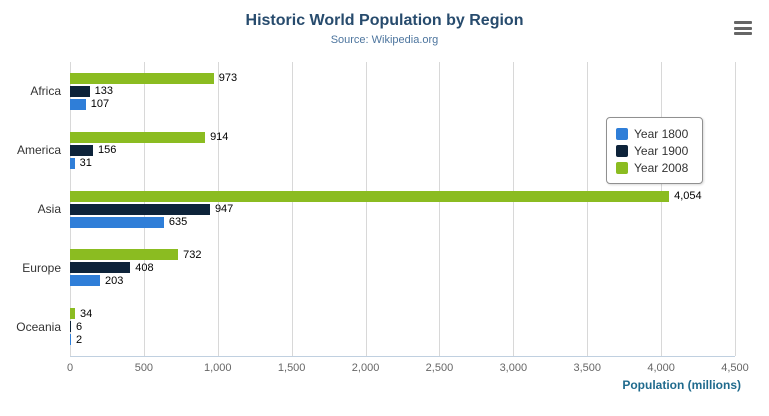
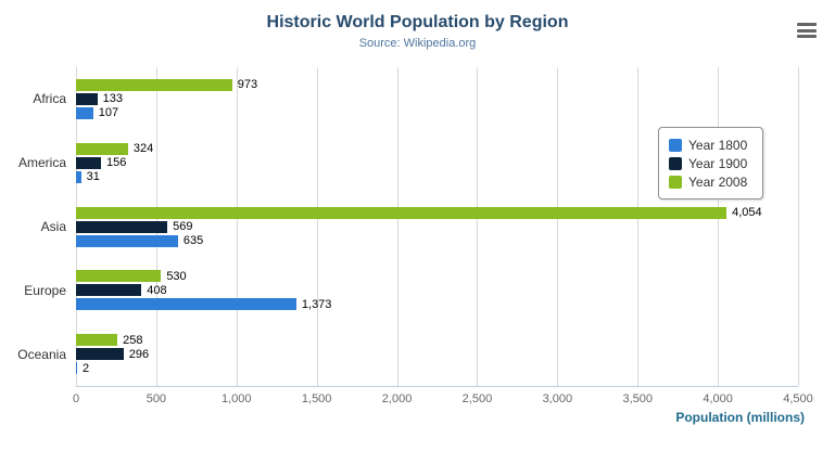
Year 2008/America: 914 -> 324
Year 1900/Asia: 947 -> 569
Year 1800/Europe: 203 -> 1,373
Year 2008/Europe: 732 -> 530
Year 1900/Oceania: 6 -> 296
Year 2008/Oceania: 34 -> 258
